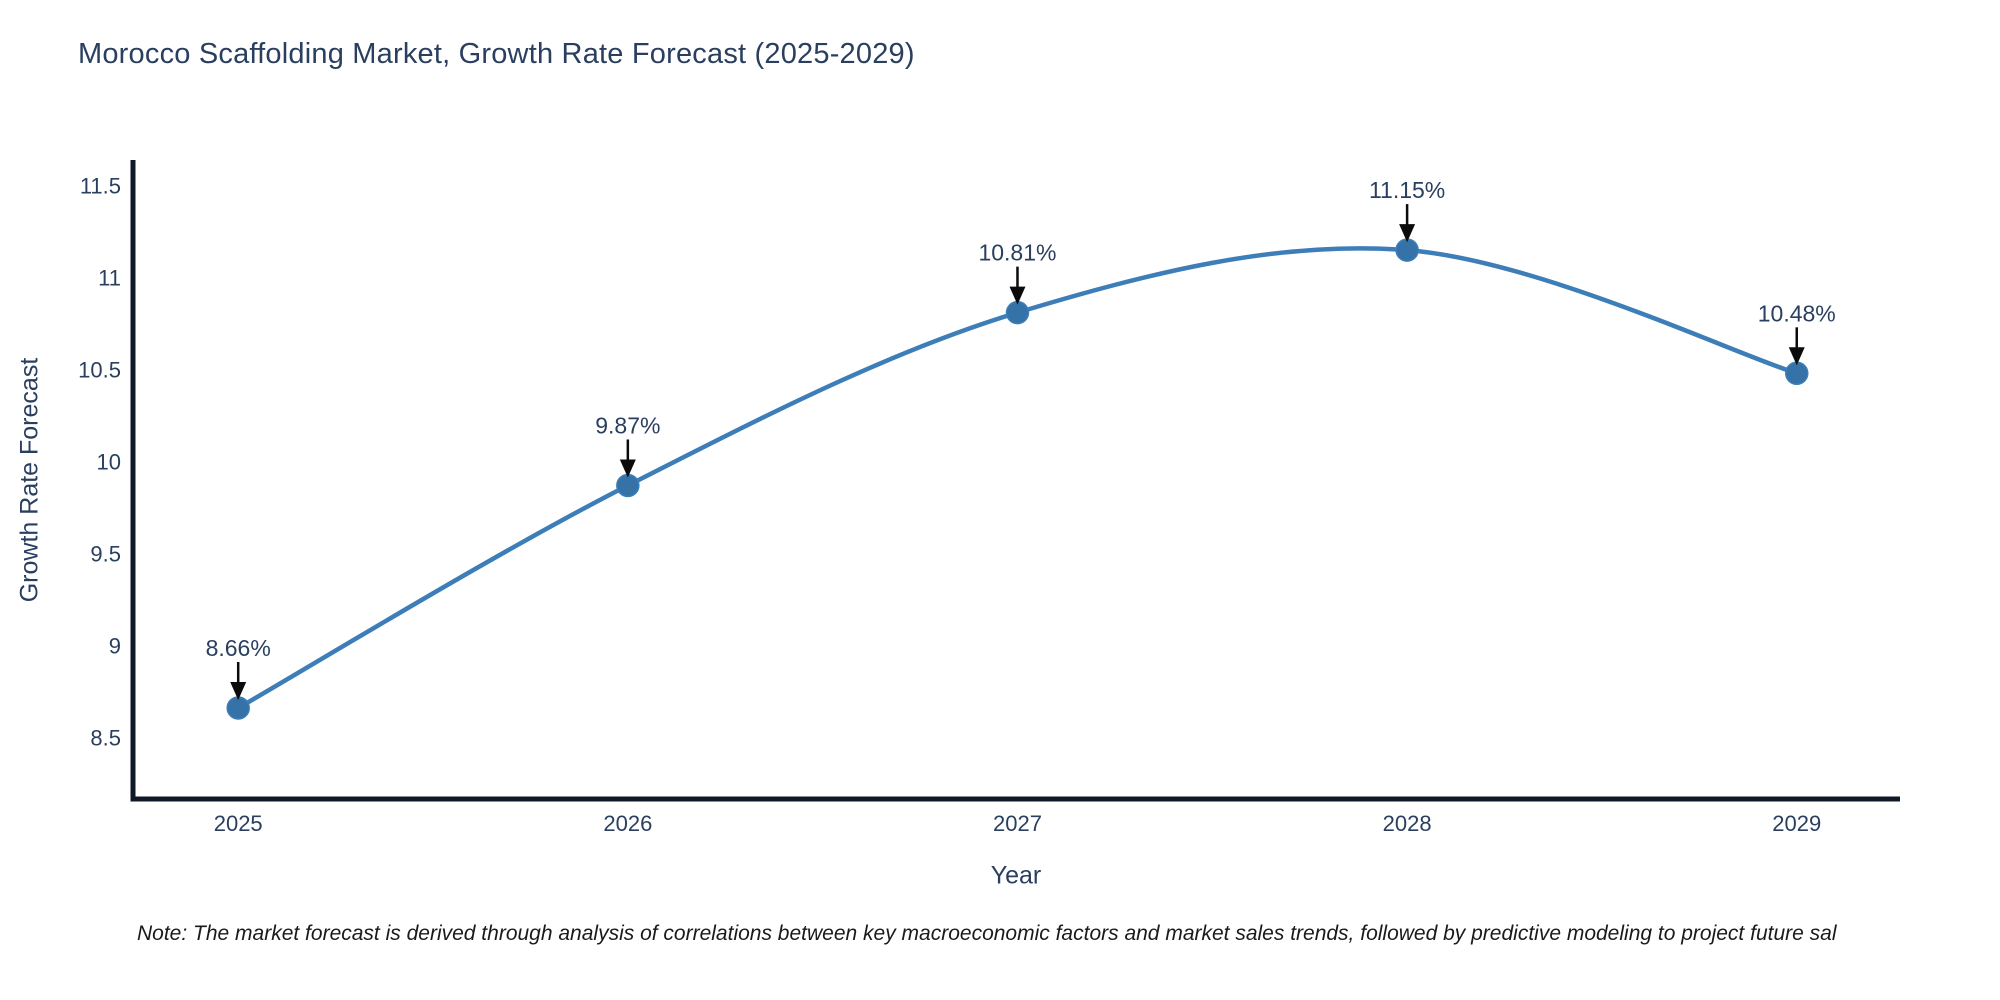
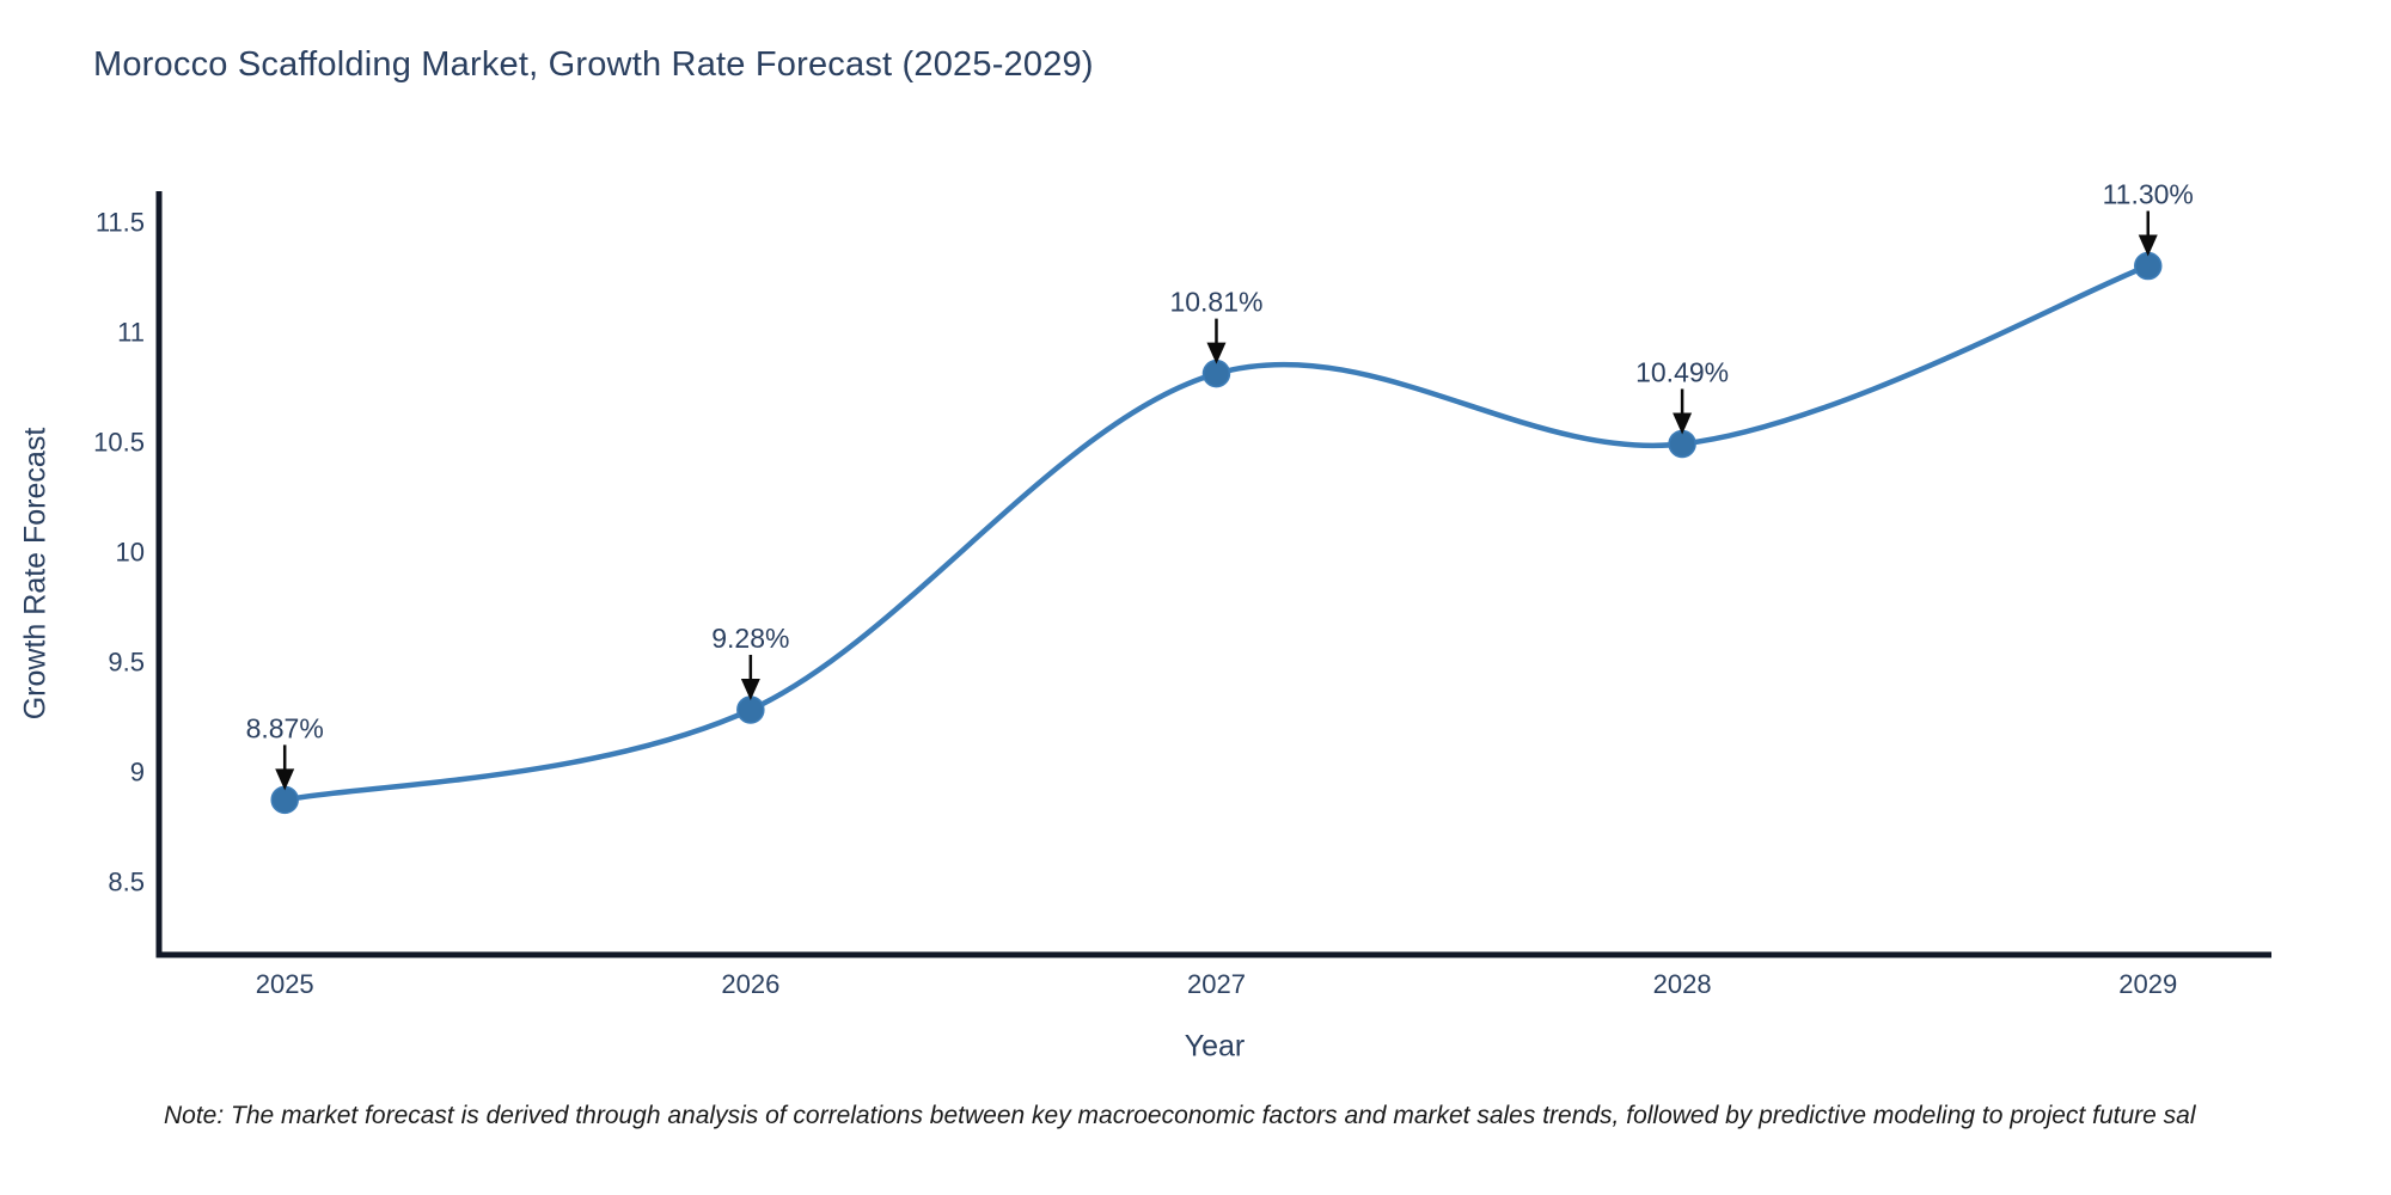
2025: 8.66% -> 8.87%
2026: 9.87% -> 9.28%
2028: 11.15% -> 10.49%
2029: 10.48% -> 11.30%
